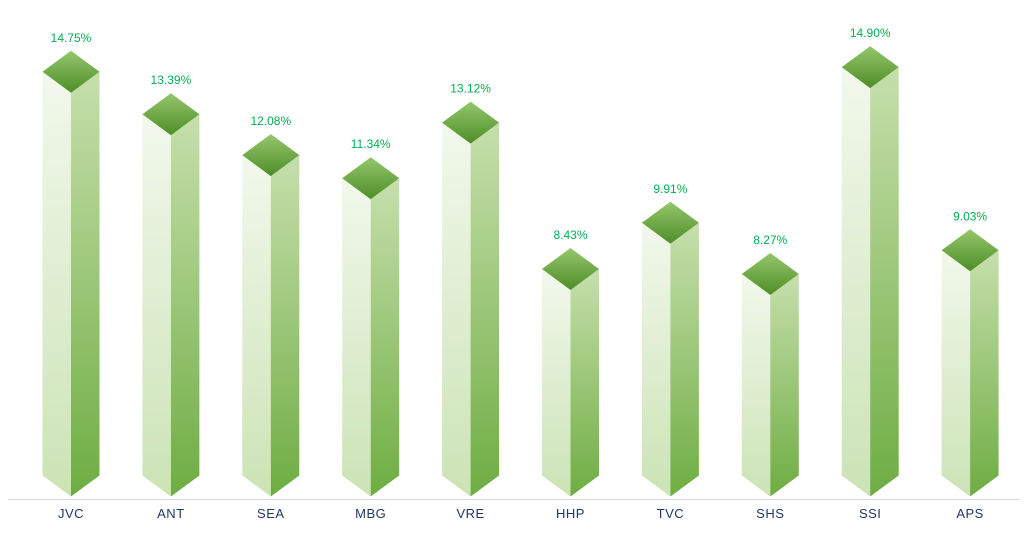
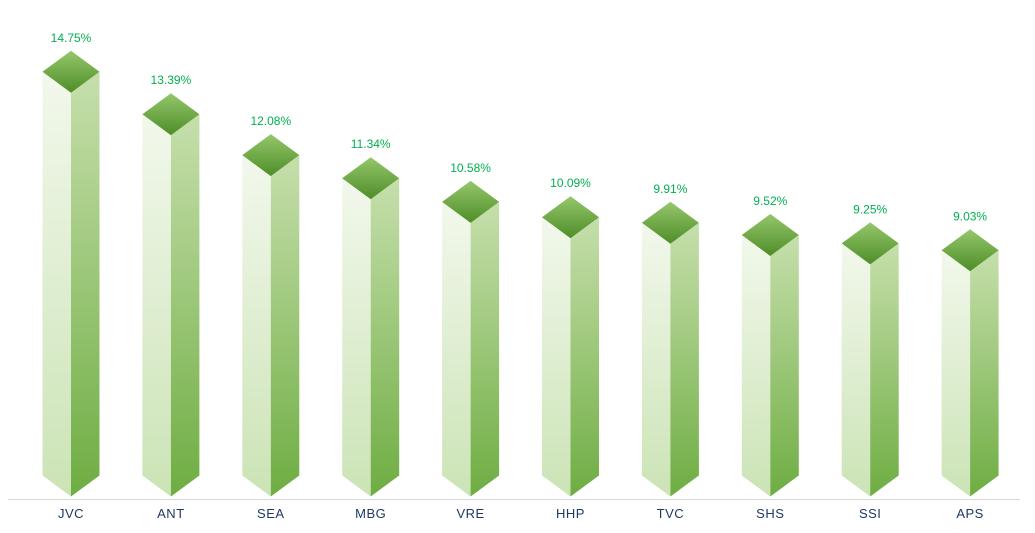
VRE: 13.12% -> 10.58%
HHP: 8.43% -> 10.09%
SHS: 8.27% -> 9.52%
SSI: 14.90% -> 9.25%
